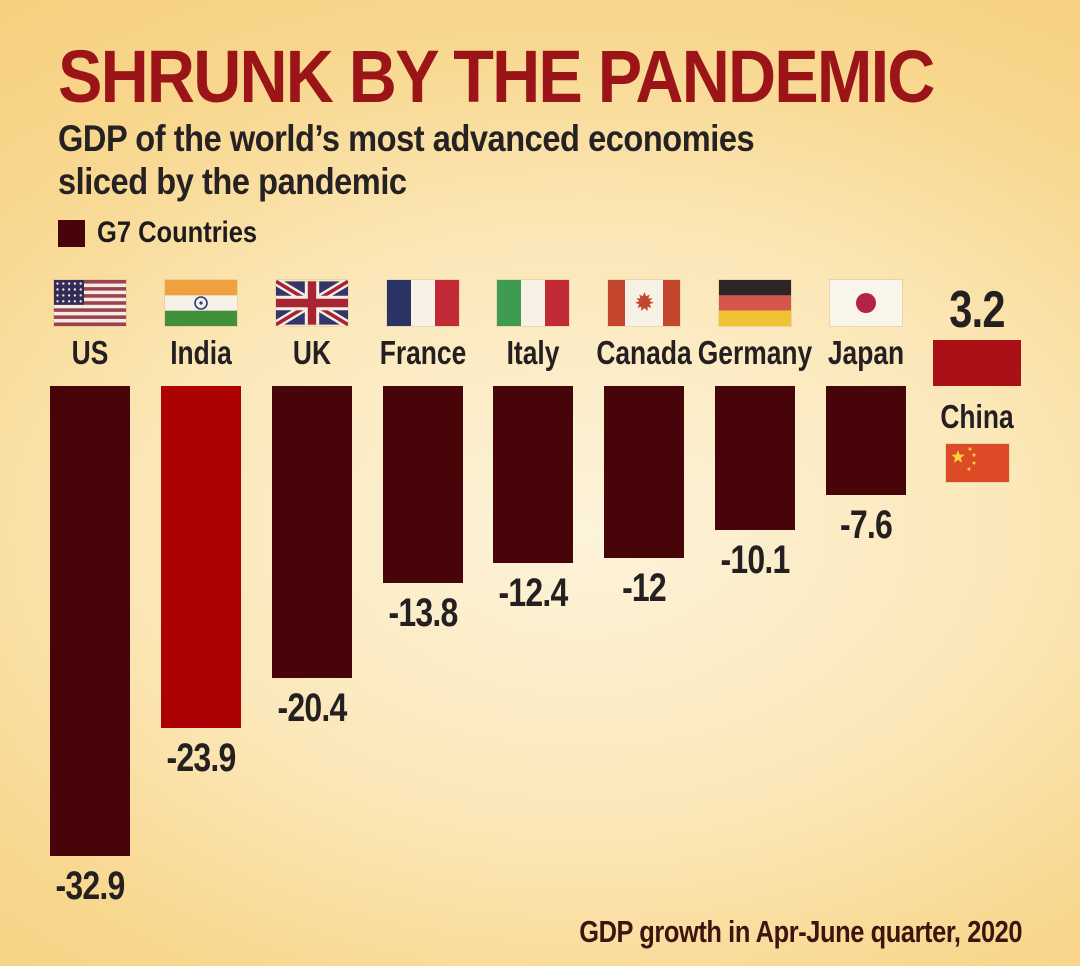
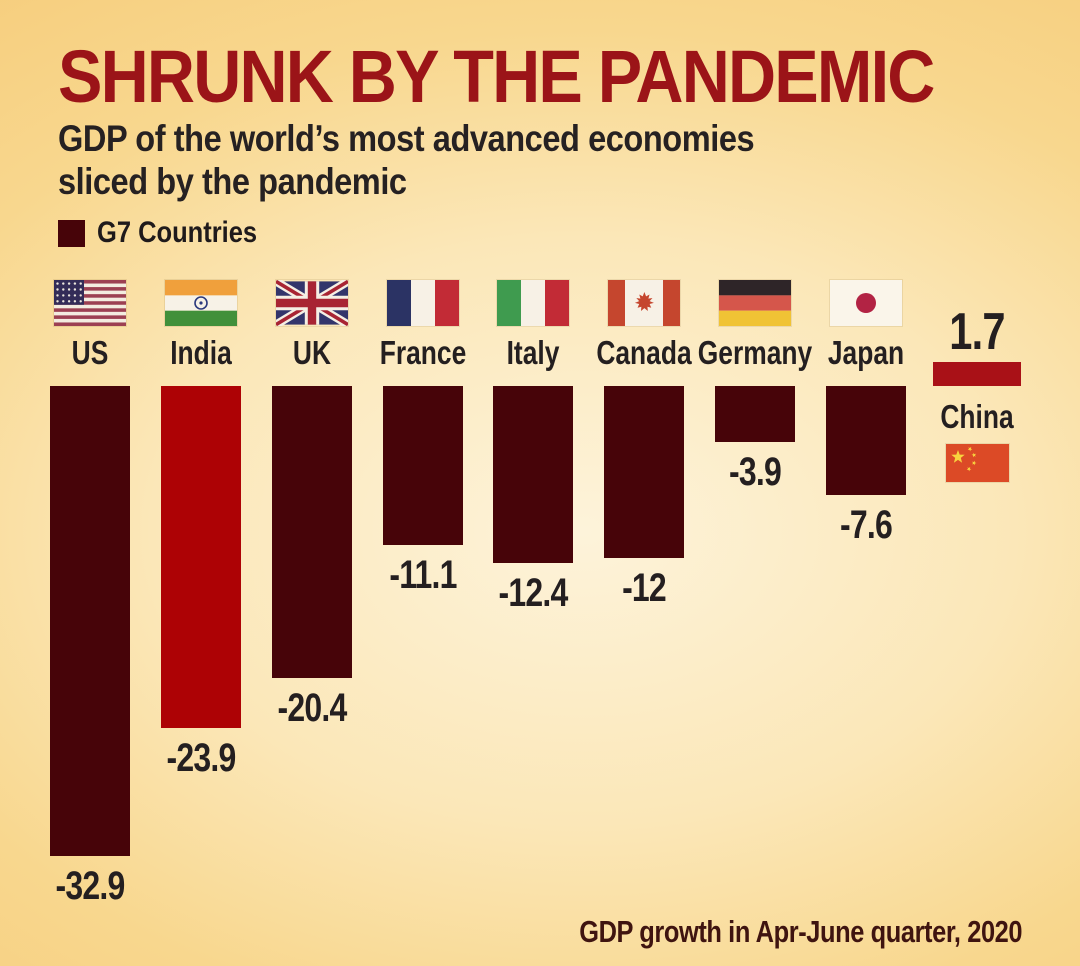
France: -13.8 -> -11.1
Germany: -10.1 -> -3.9
China: 3.2 -> 1.7
